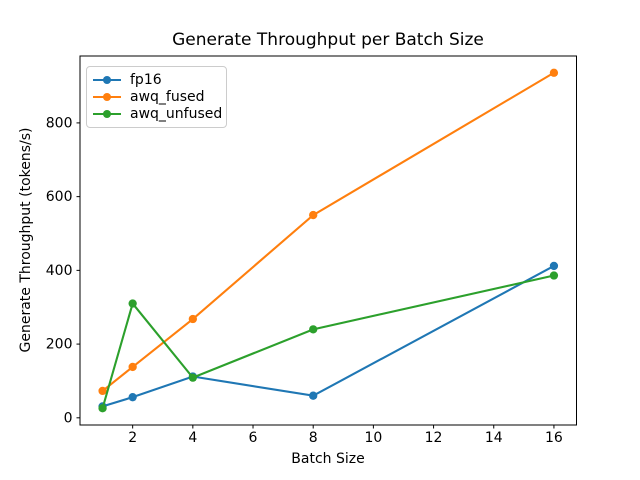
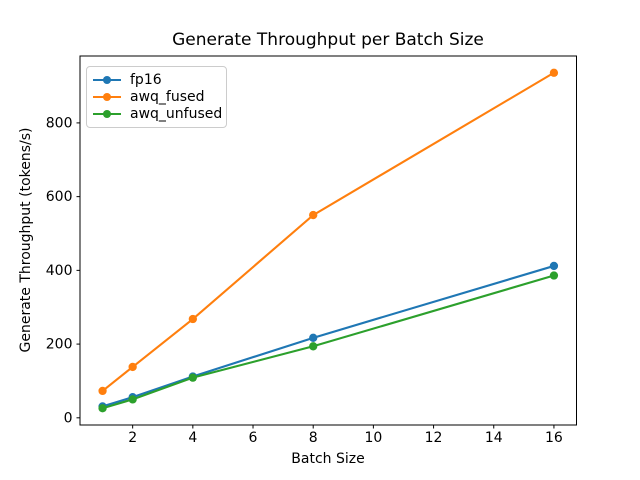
awq_unfused/2: 310 -> 50
fp16/8: 60 -> 220
awq_unfused/8: 240 -> 190
